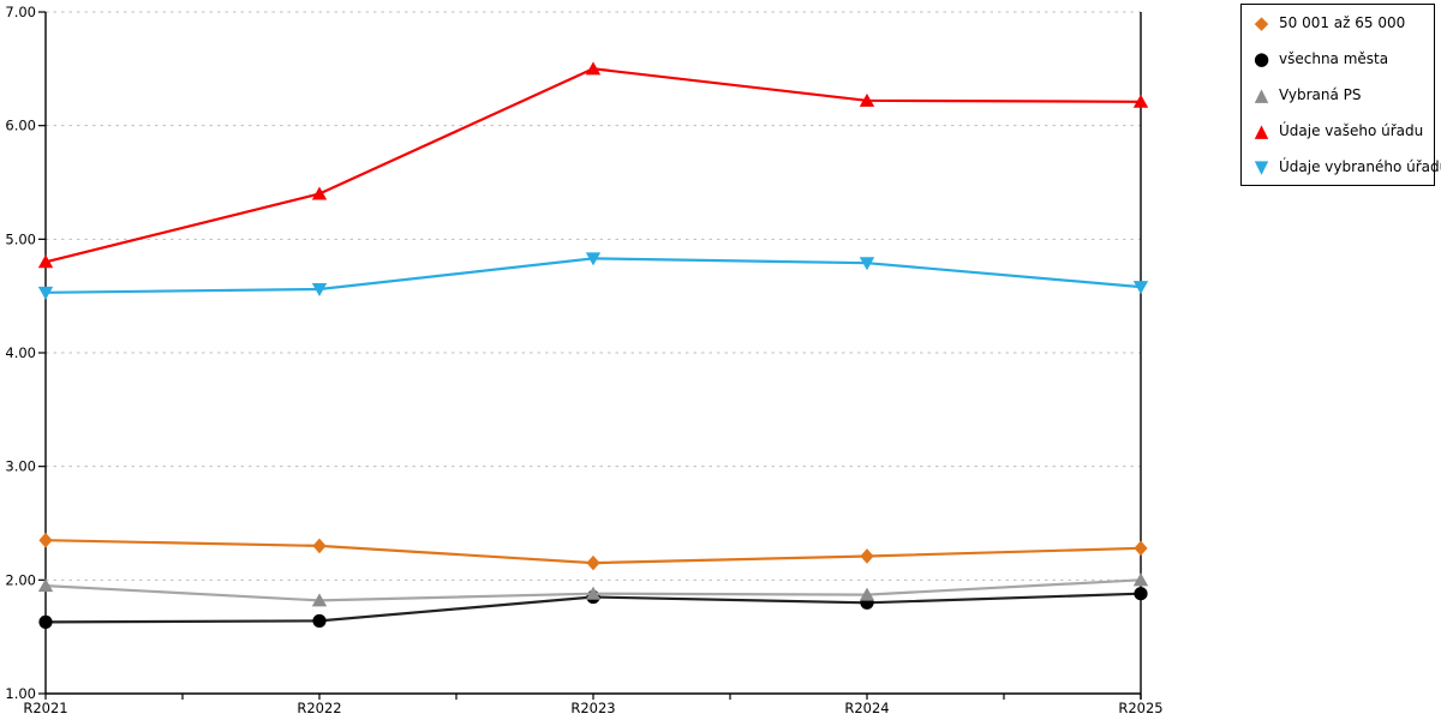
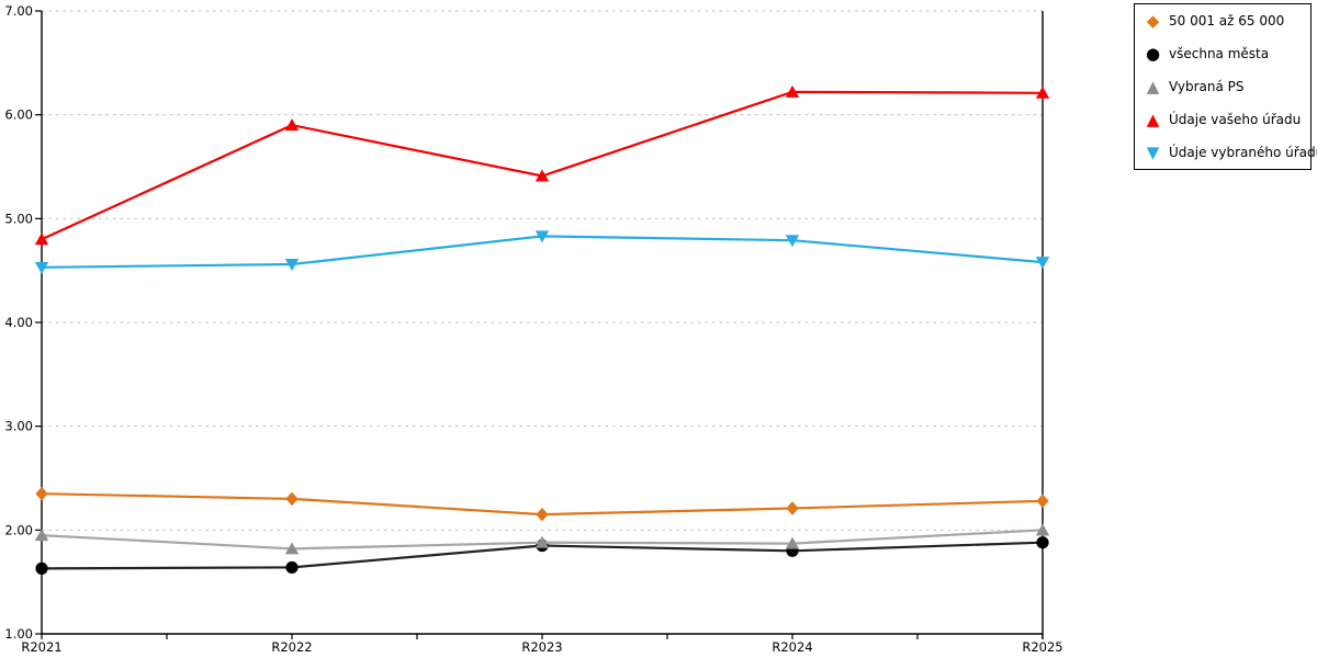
Údaje vašeho úřadu/R2022: 5.4 -> 5.9
Údaje vašeho úřadu/R2023: 6.5 -> 5.4
